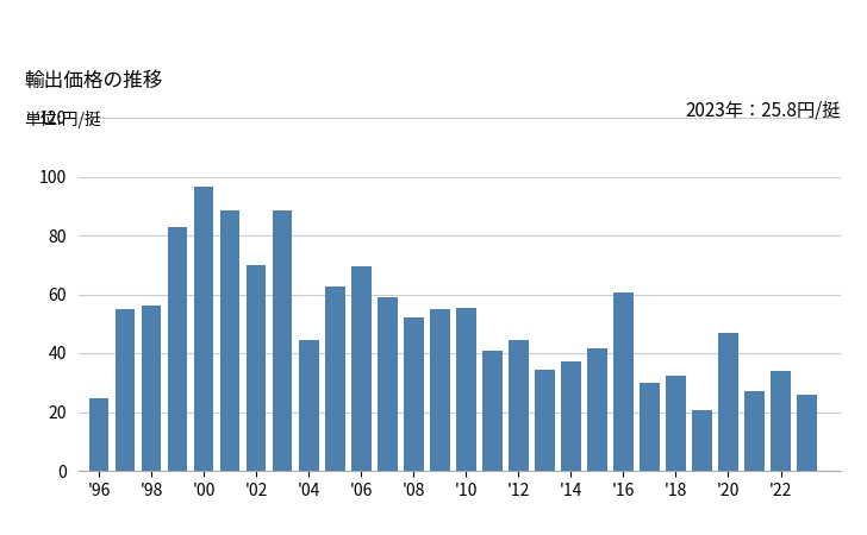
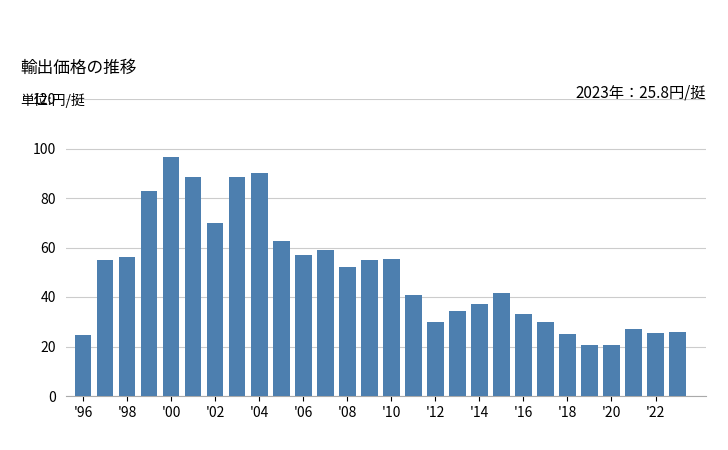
'04: 44.5 -> 90.0
'06: 69.5 -> 57.0
'12: 44.5 -> 30.0
'16: 60.5 -> 33.0
'18: 32.5 -> 25.0
'20: 47.0 -> 20.5
'22: 34.0 -> 25.5
